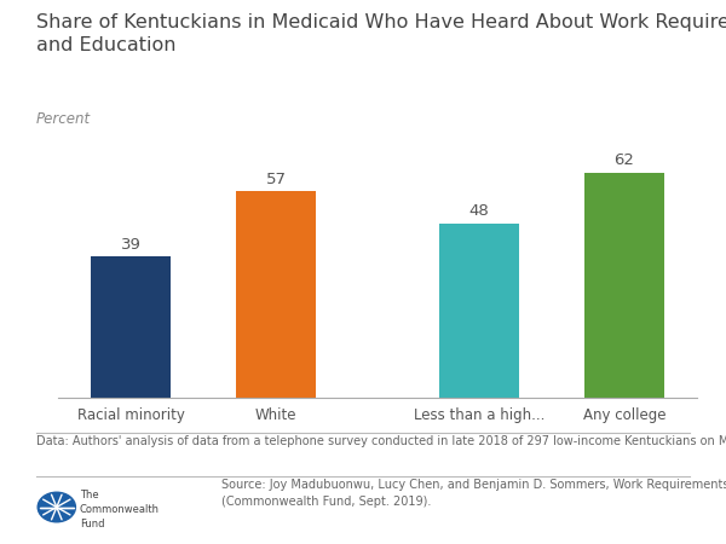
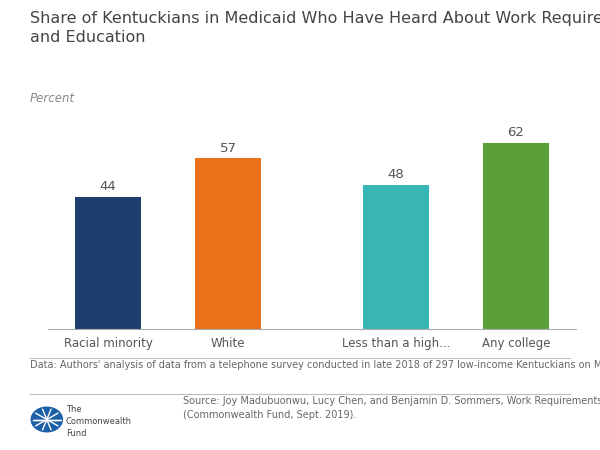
Racial minority: 39 -> 44
